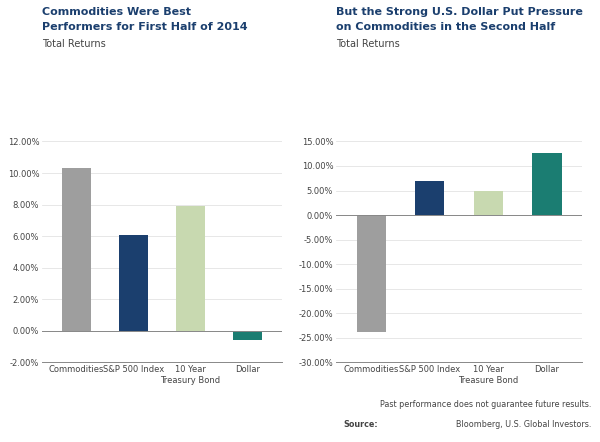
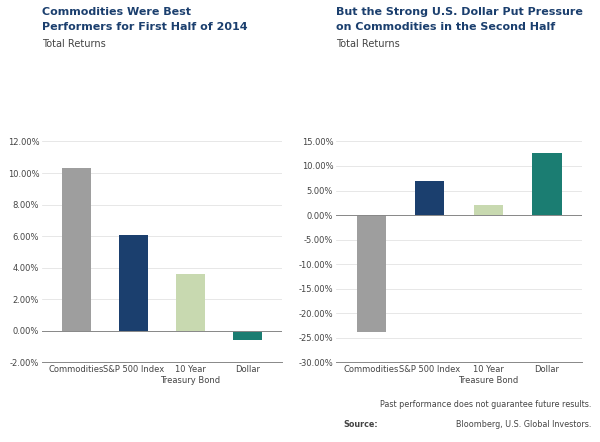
10 Year Treasury Bond: 7.9% -> 3.6%
10 Year Treasure Bond: 5.0% -> 2.0%
